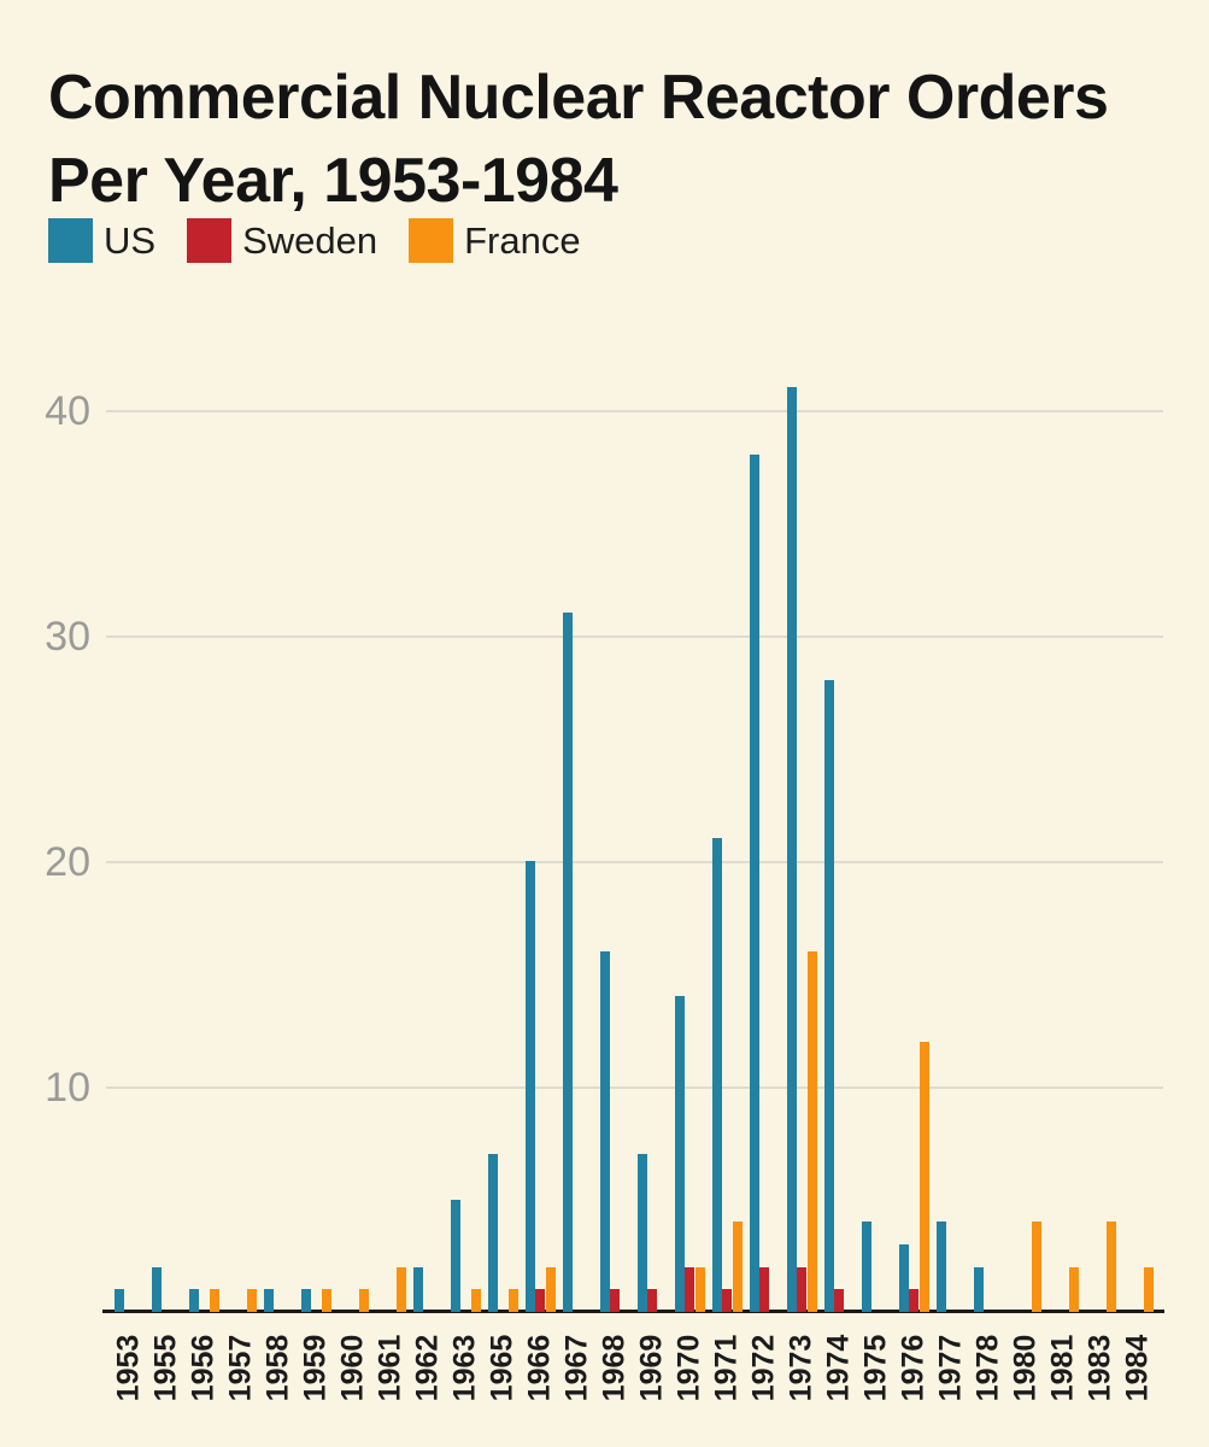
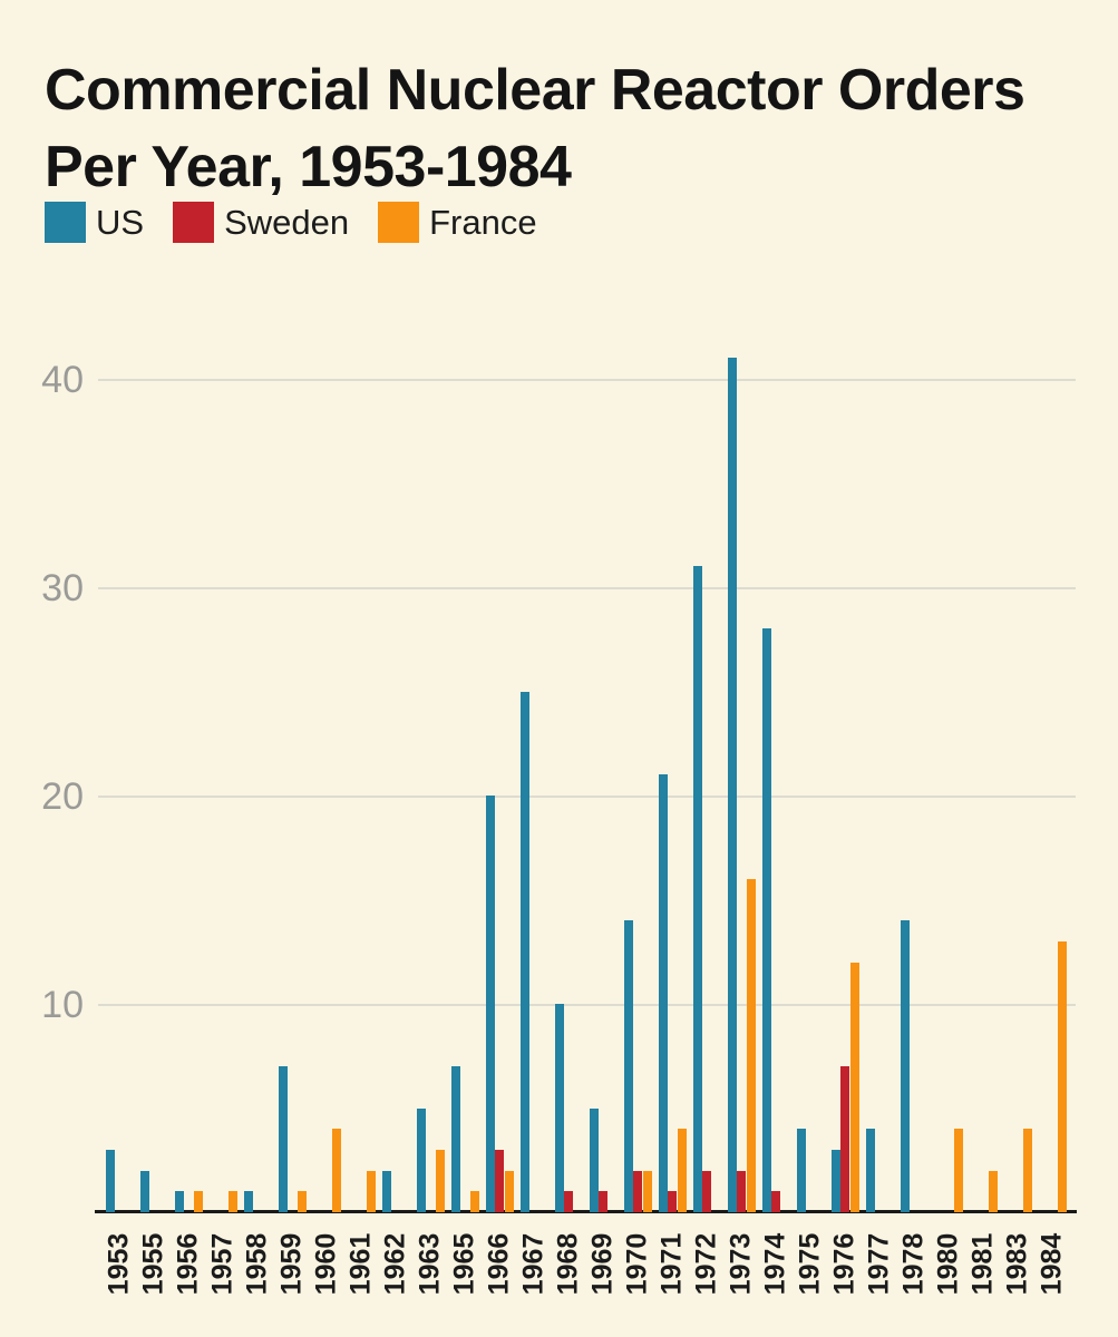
US/1953: 1 -> 3
US/1959: 1 -> 7
France/1960: 1 -> 4
France/1963: 1 -> 3
Sweden/1966: 1 -> 3
US/1967: 31 -> 25
US/1968: 16 -> 10
US/1969: 7 -> 5
US/1972: 38 -> 31
Sweden/1976: 1 -> 7
US/1978: 2 -> 14
France/1984: 2 -> 13
